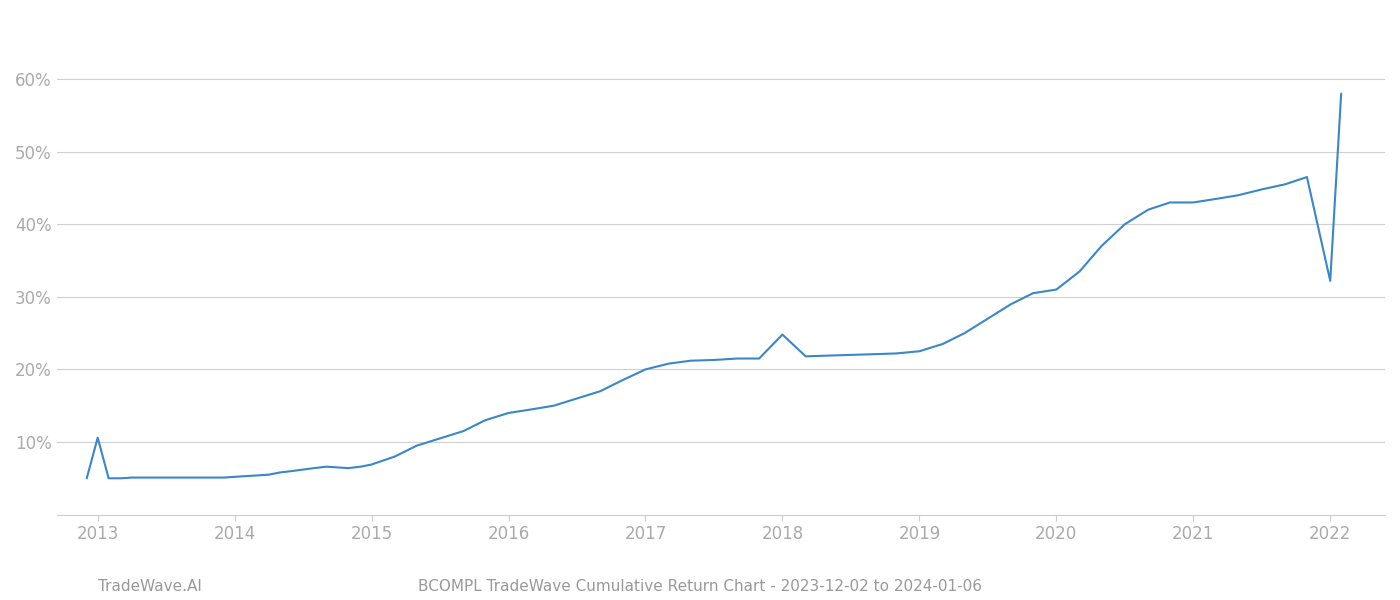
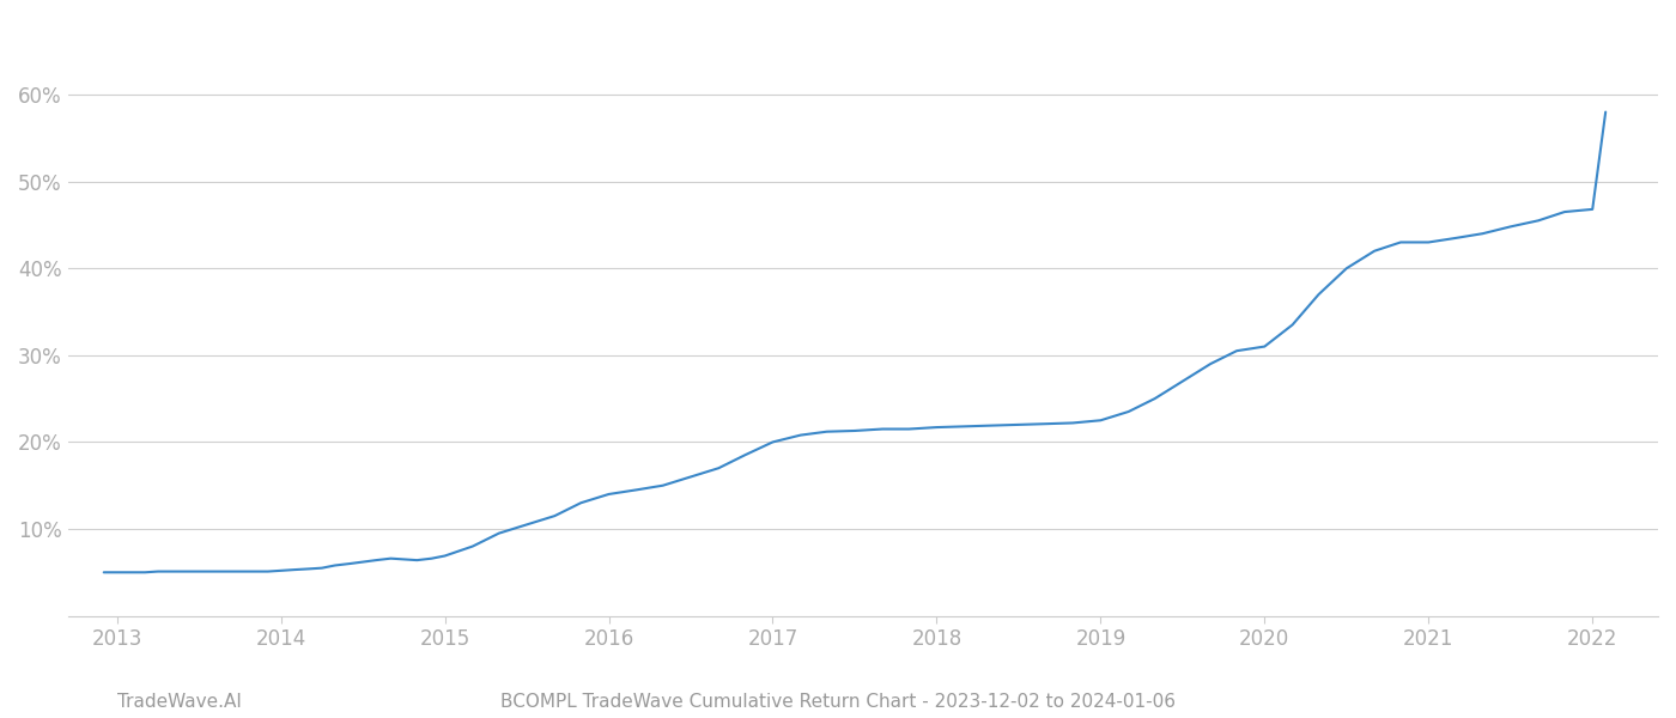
2013: 10.6% -> 5.0%
2018: 24.8% -> 21.7%
2022: 32.2% -> 46.8%
